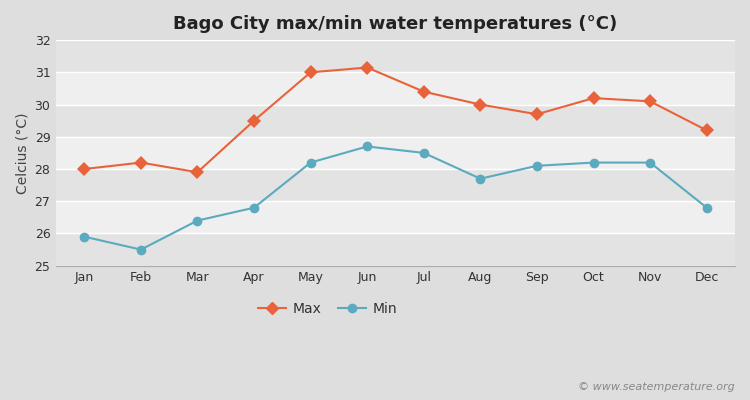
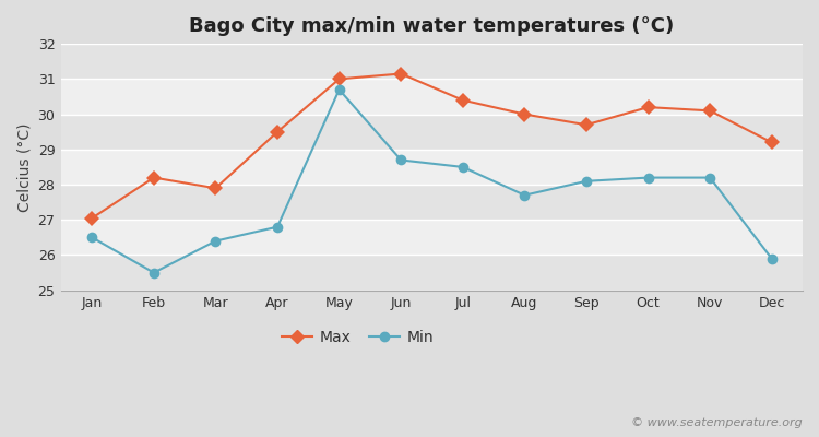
Max/Jan: 28.00 -> 27.05
Min/Jan: 25.9 -> 26.5
Min/May: 28.2 -> 30.7
Min/Dec: 26.8 -> 25.9
